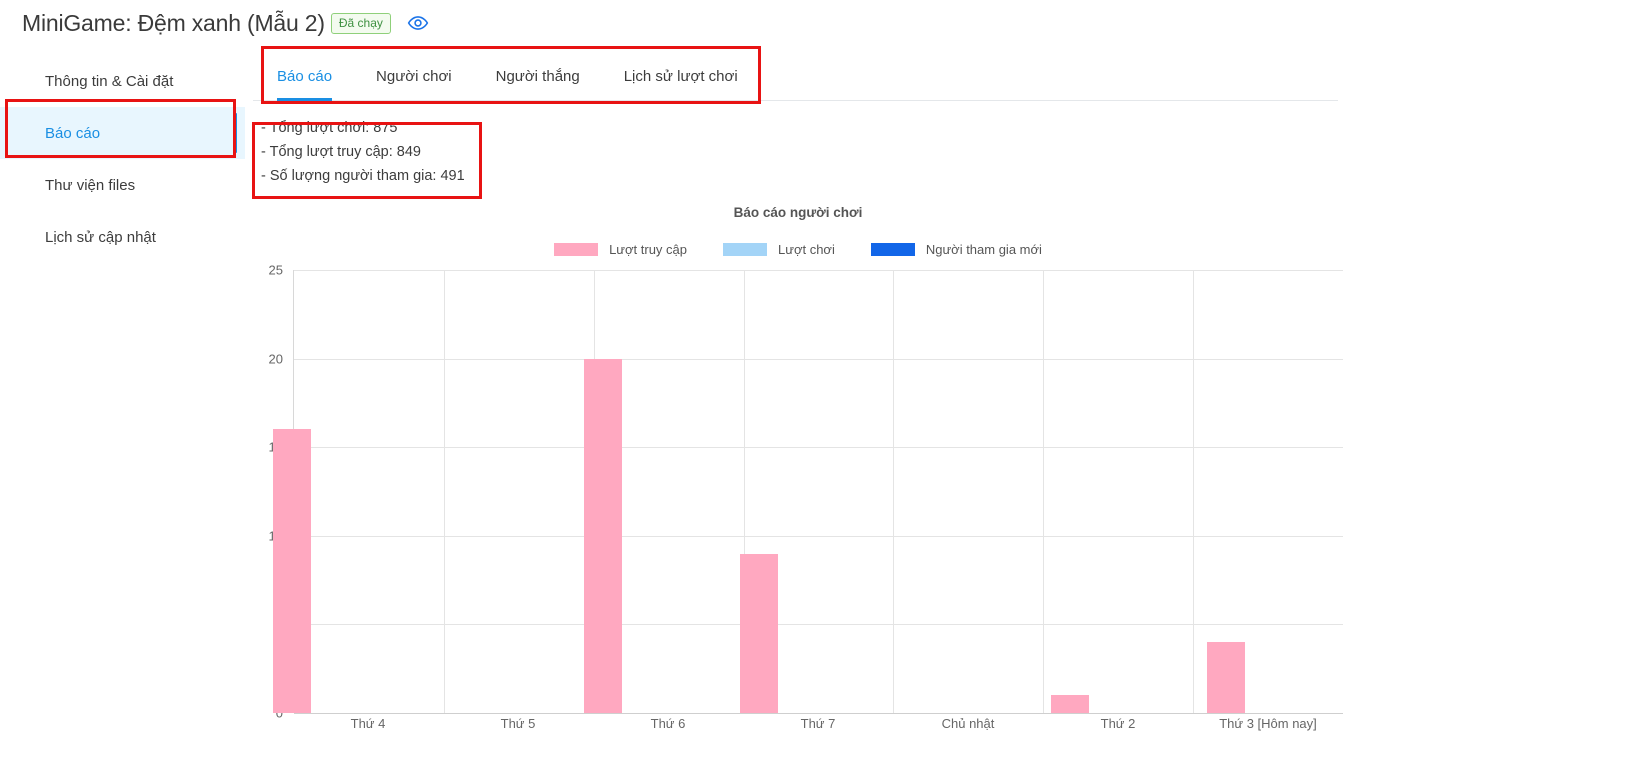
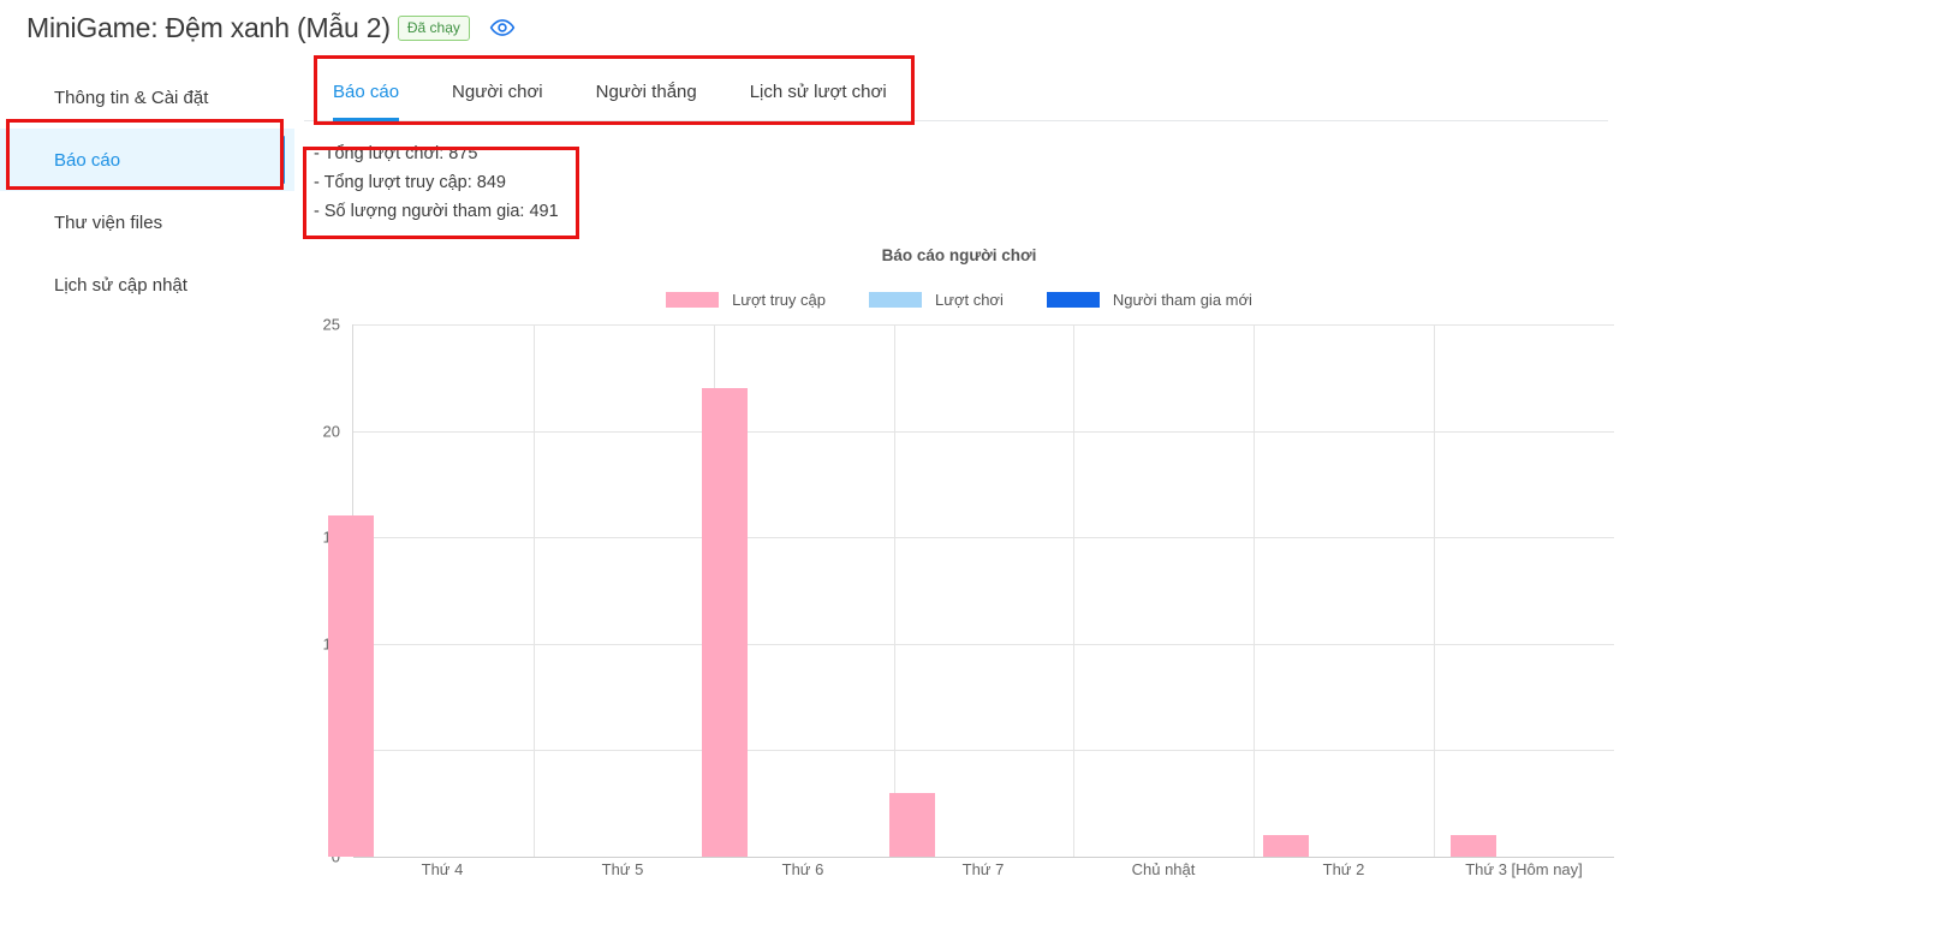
Lượt truy cập/Thứ 6: 20 -> 22
Lượt truy cập/Thứ 7: 9 -> 3
Lượt truy cập/Thứ 3 [Hôm nay]: 4 -> 1
